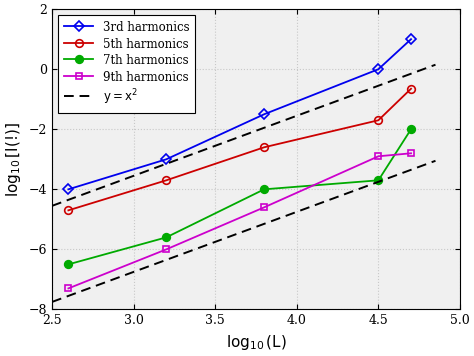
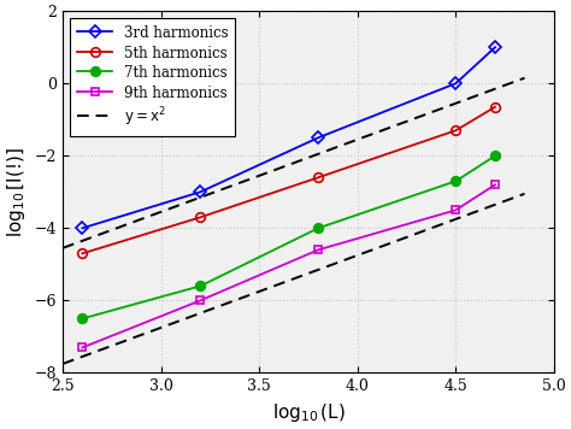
5th harmonics/4.5: -1.70 -> -1.30
7th harmonics/4.5: -3.7 -> -2.7
9th harmonics/4.5: -2.9 -> -3.5
